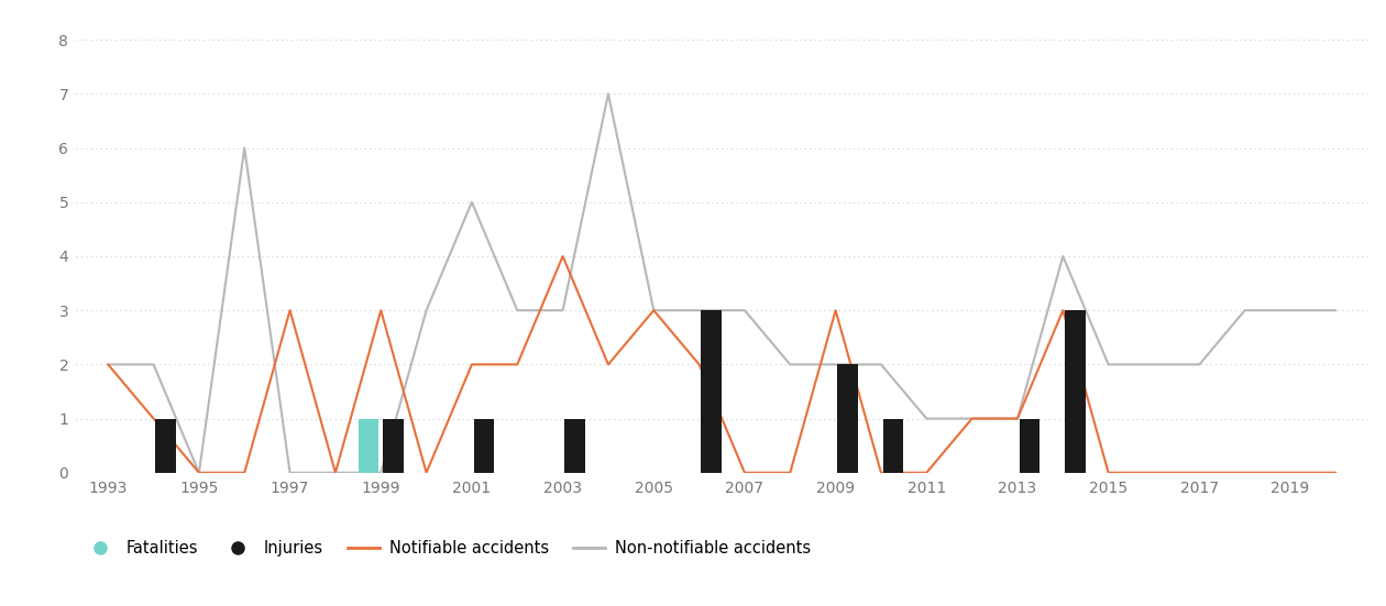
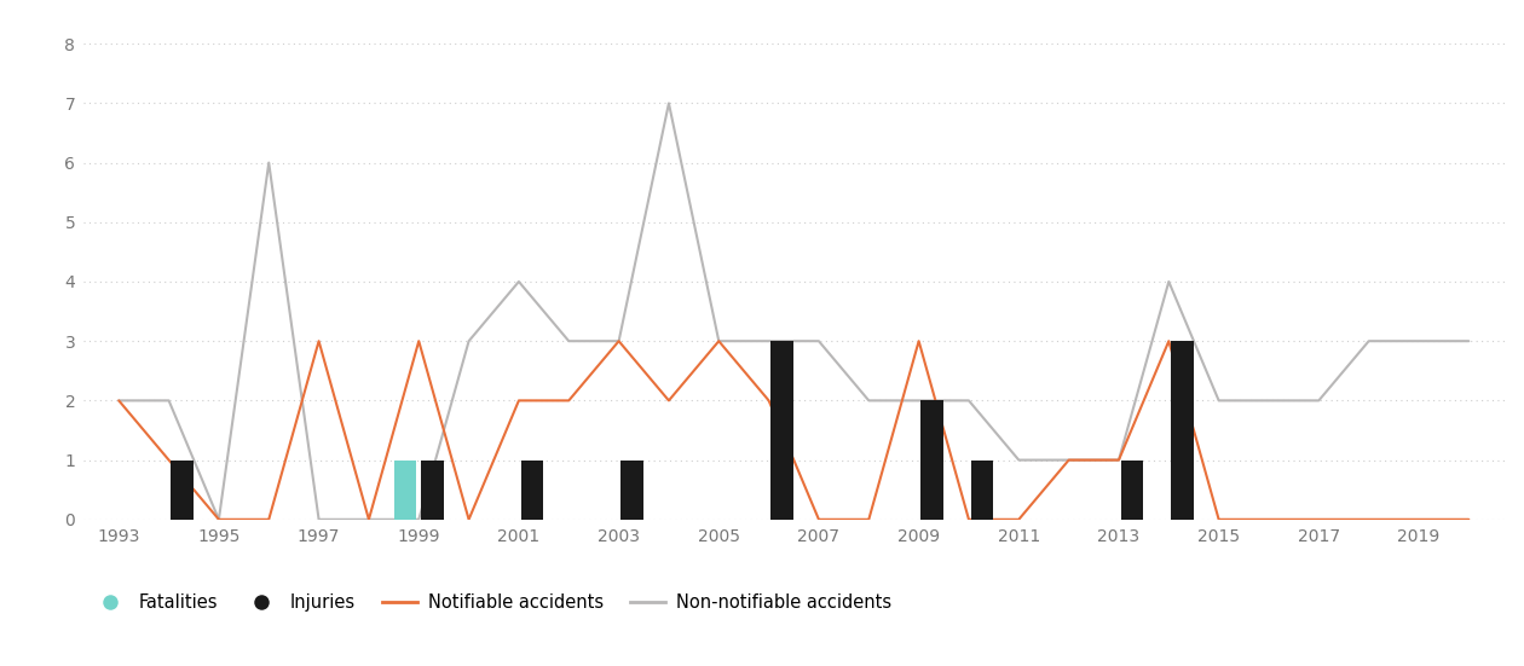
Non-notifiable accidents/2001: 5 -> 4
Notifiable accidents/2003: 4 -> 3
